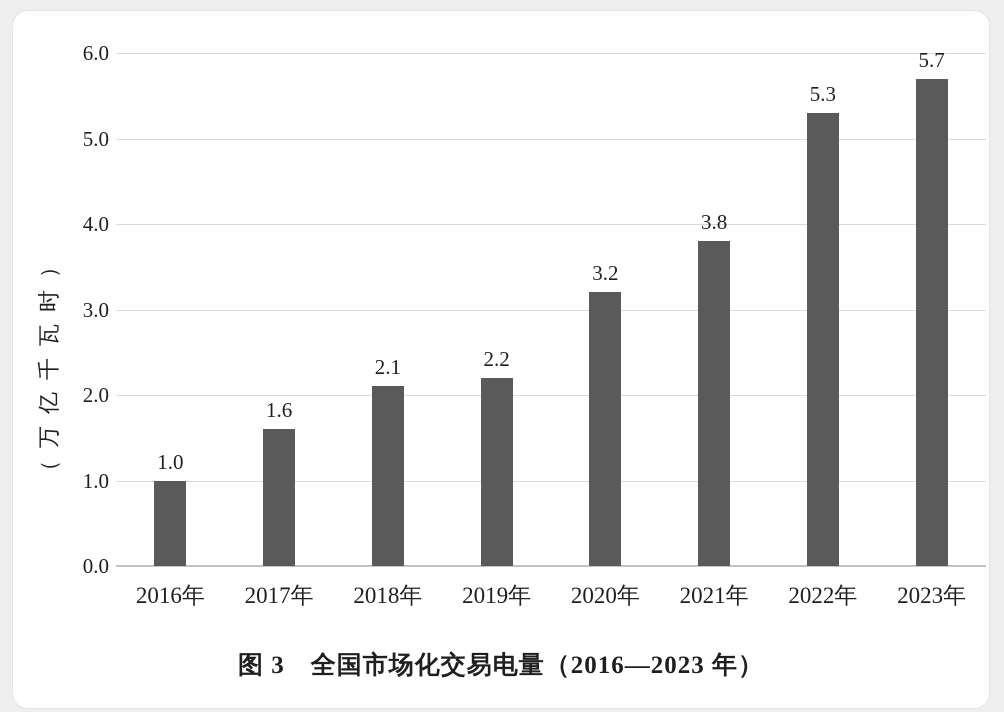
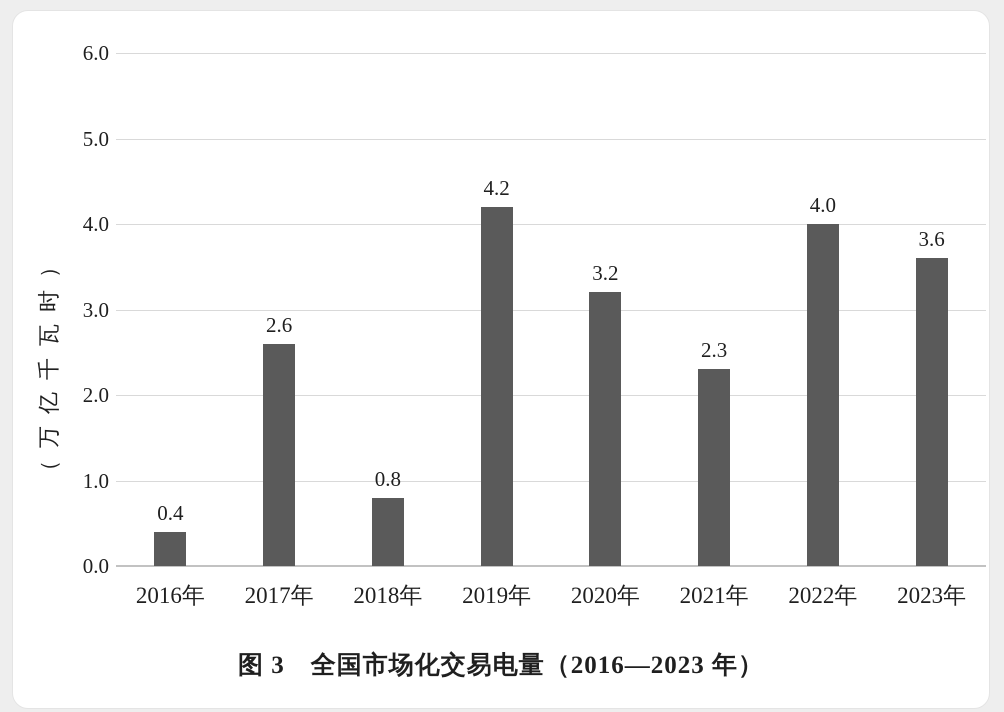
2016年: 1.0 -> 0.4
2017年: 1.6 -> 2.6
2018年: 2.1 -> 0.8
2019年: 2.2 -> 4.2
2021年: 3.8 -> 2.3
2022年: 5.3 -> 4.0
2023年: 5.7 -> 3.6
